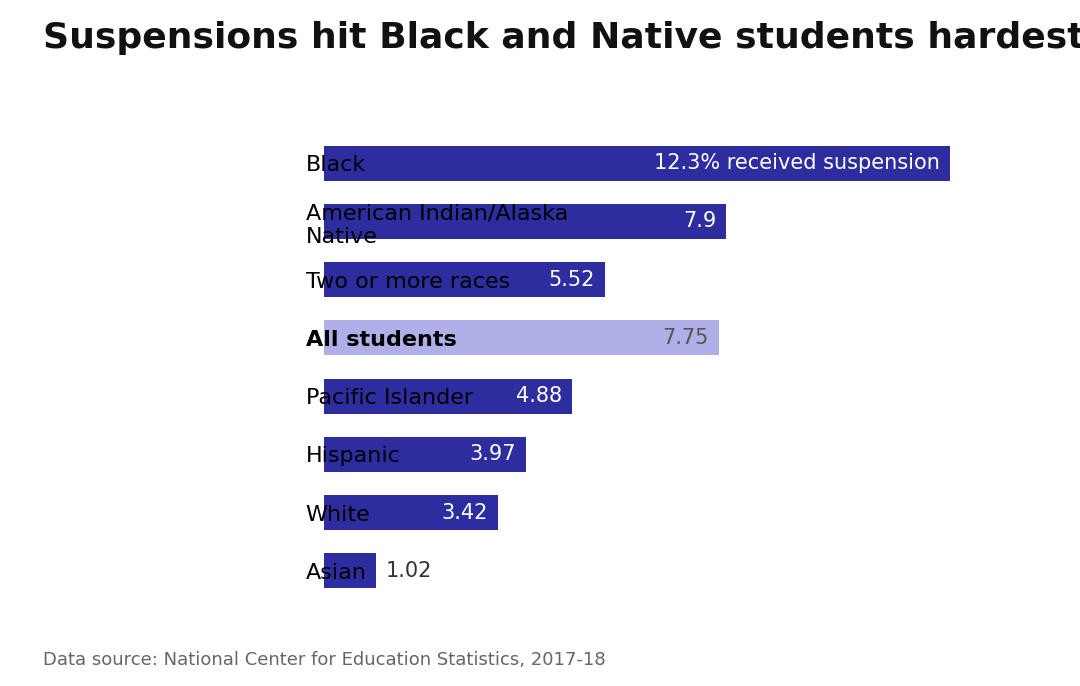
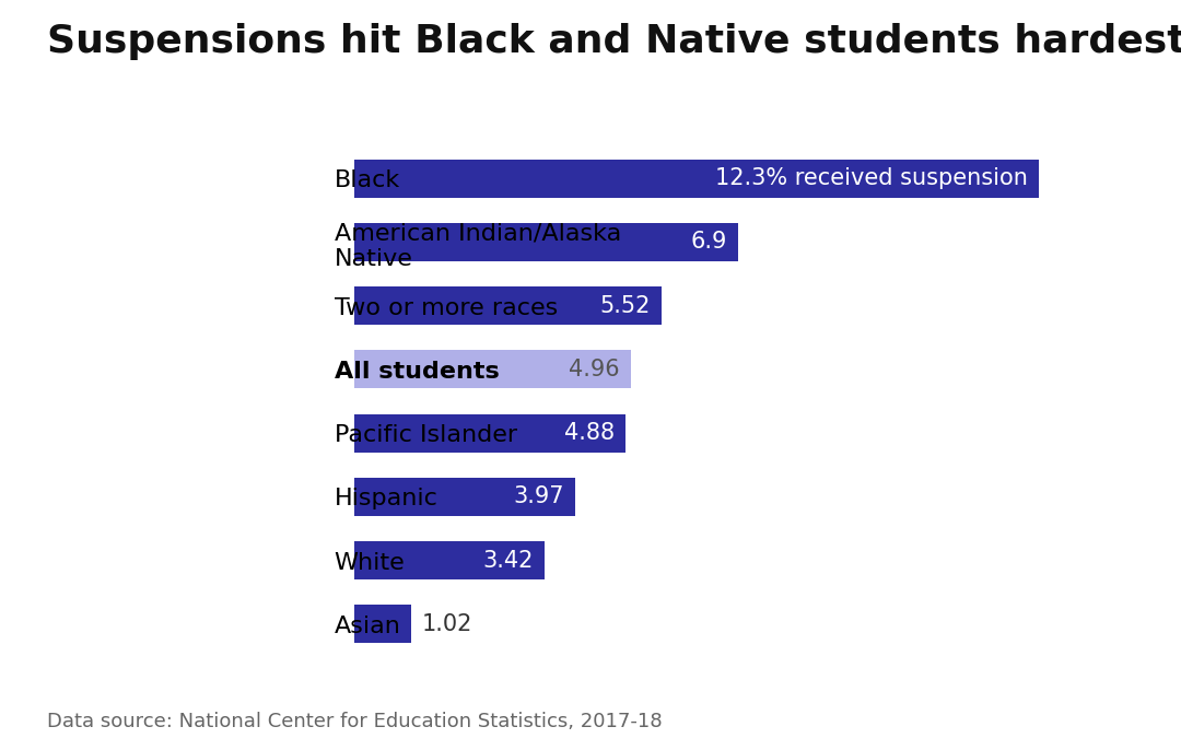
American Indian/Alaska Native: 7.9 -> 6.9
All students: 7.75 -> 4.96
